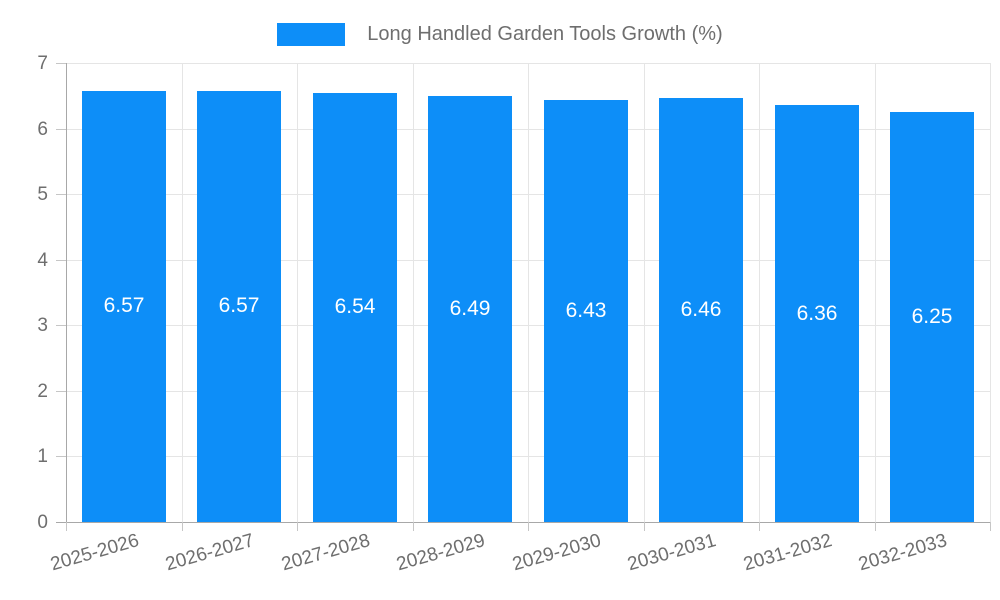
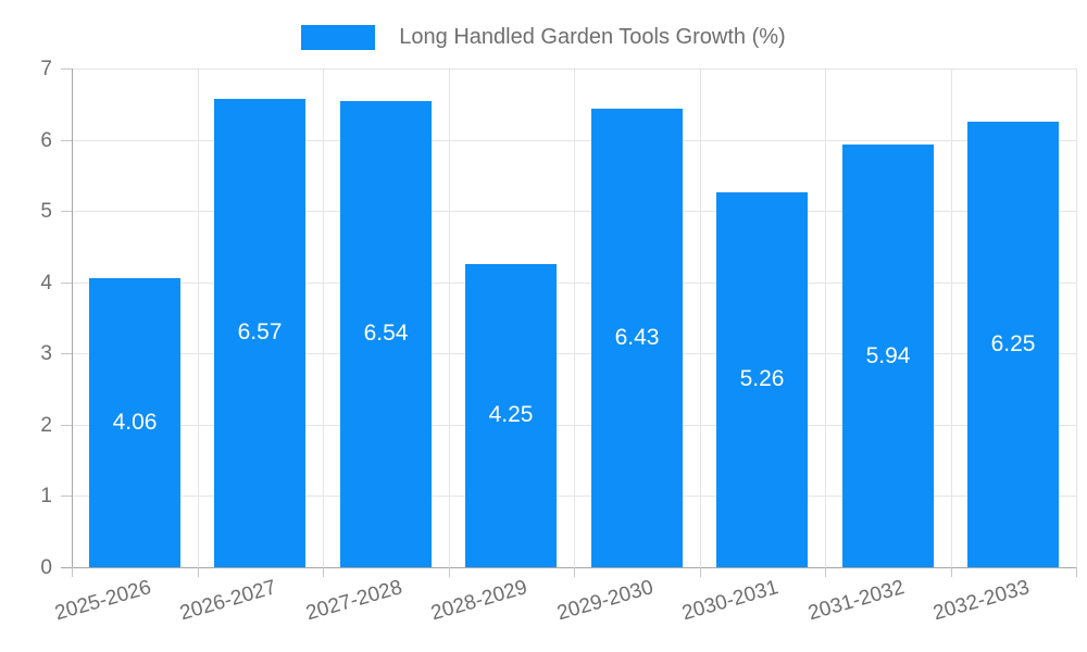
2025-2026: 6.57 -> 4.06
2028-2029: 6.49 -> 4.25
2030-2031: 6.46 -> 5.26
2031-2032: 6.36 -> 5.94
